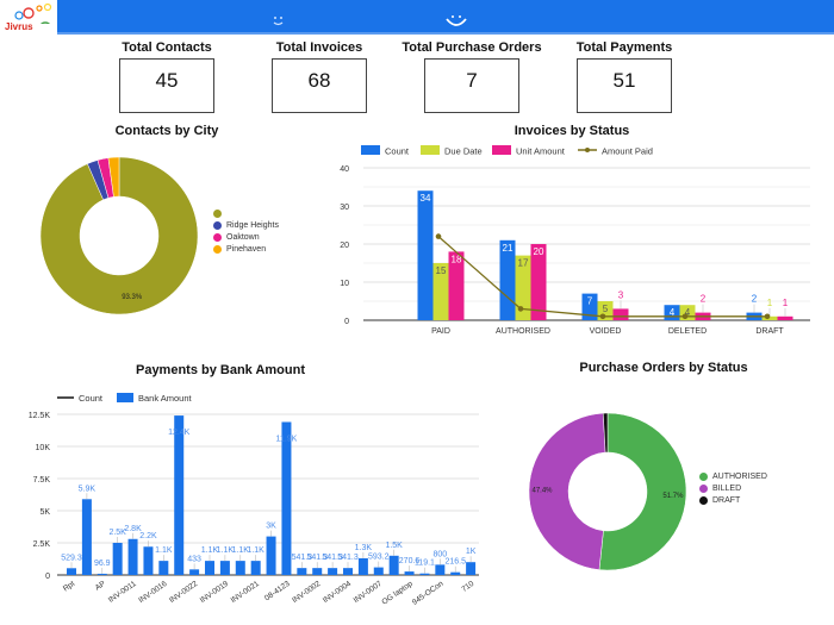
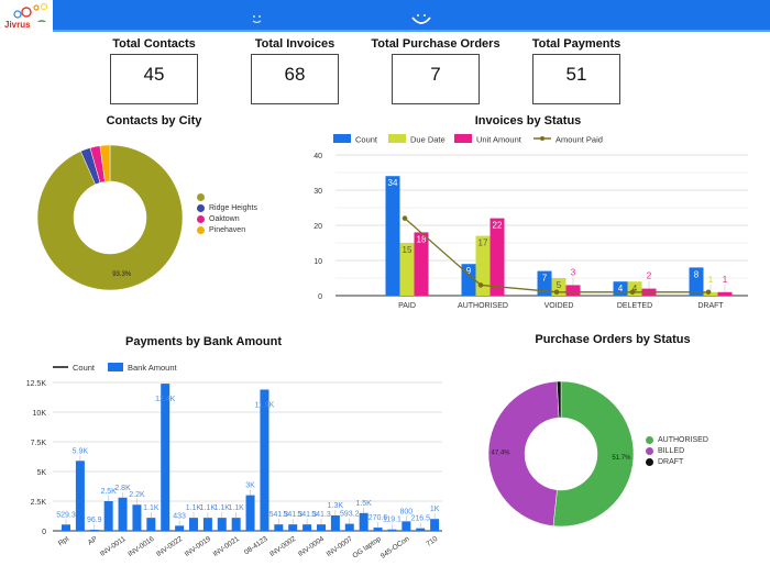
Invoices by Status/Count/AUTHORISED: 21 -> 9
Invoices by Status/Unit Amount/AUTHORISED: 20 -> 22
Invoices by Status/Count/DRAFT: 2 -> 8
